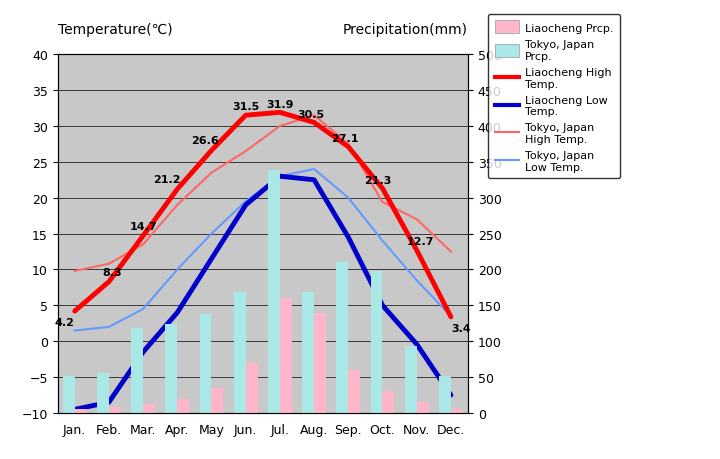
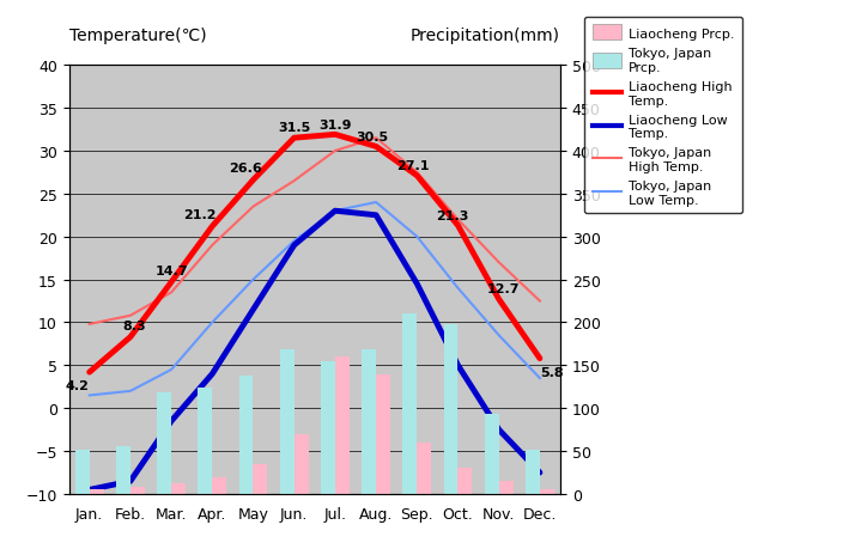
Tokyo, Japan Prcp./Jul.: 338 -> 154
Tokyo, Japan High Temp./Oct.: 19.4 -> 22.0
Liaocheng Low Temp./Nov.: -0.4 -> -2.5
Liaocheng High Temp./Dec.: 3.4 -> 5.8
